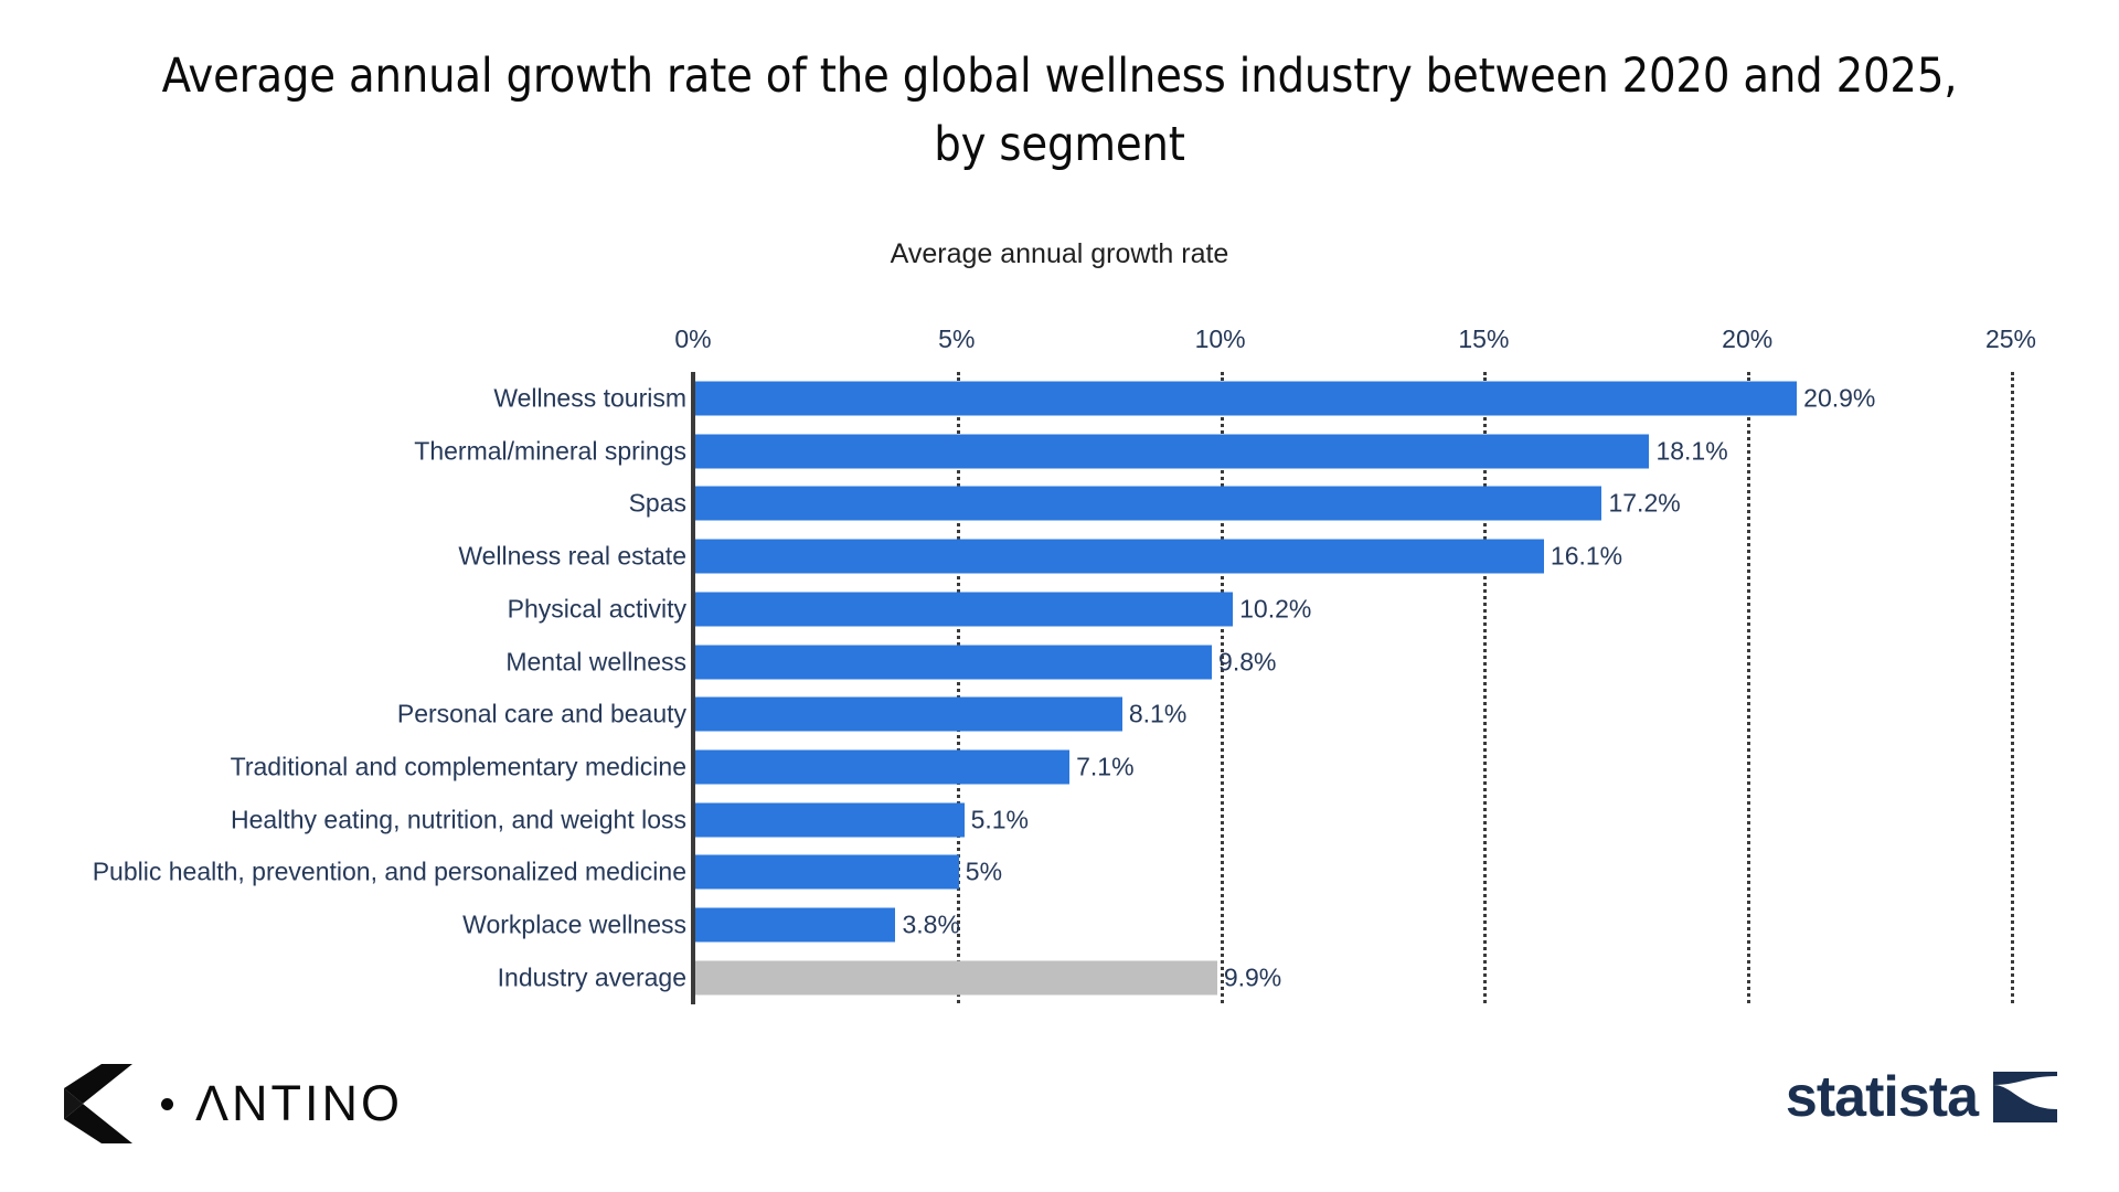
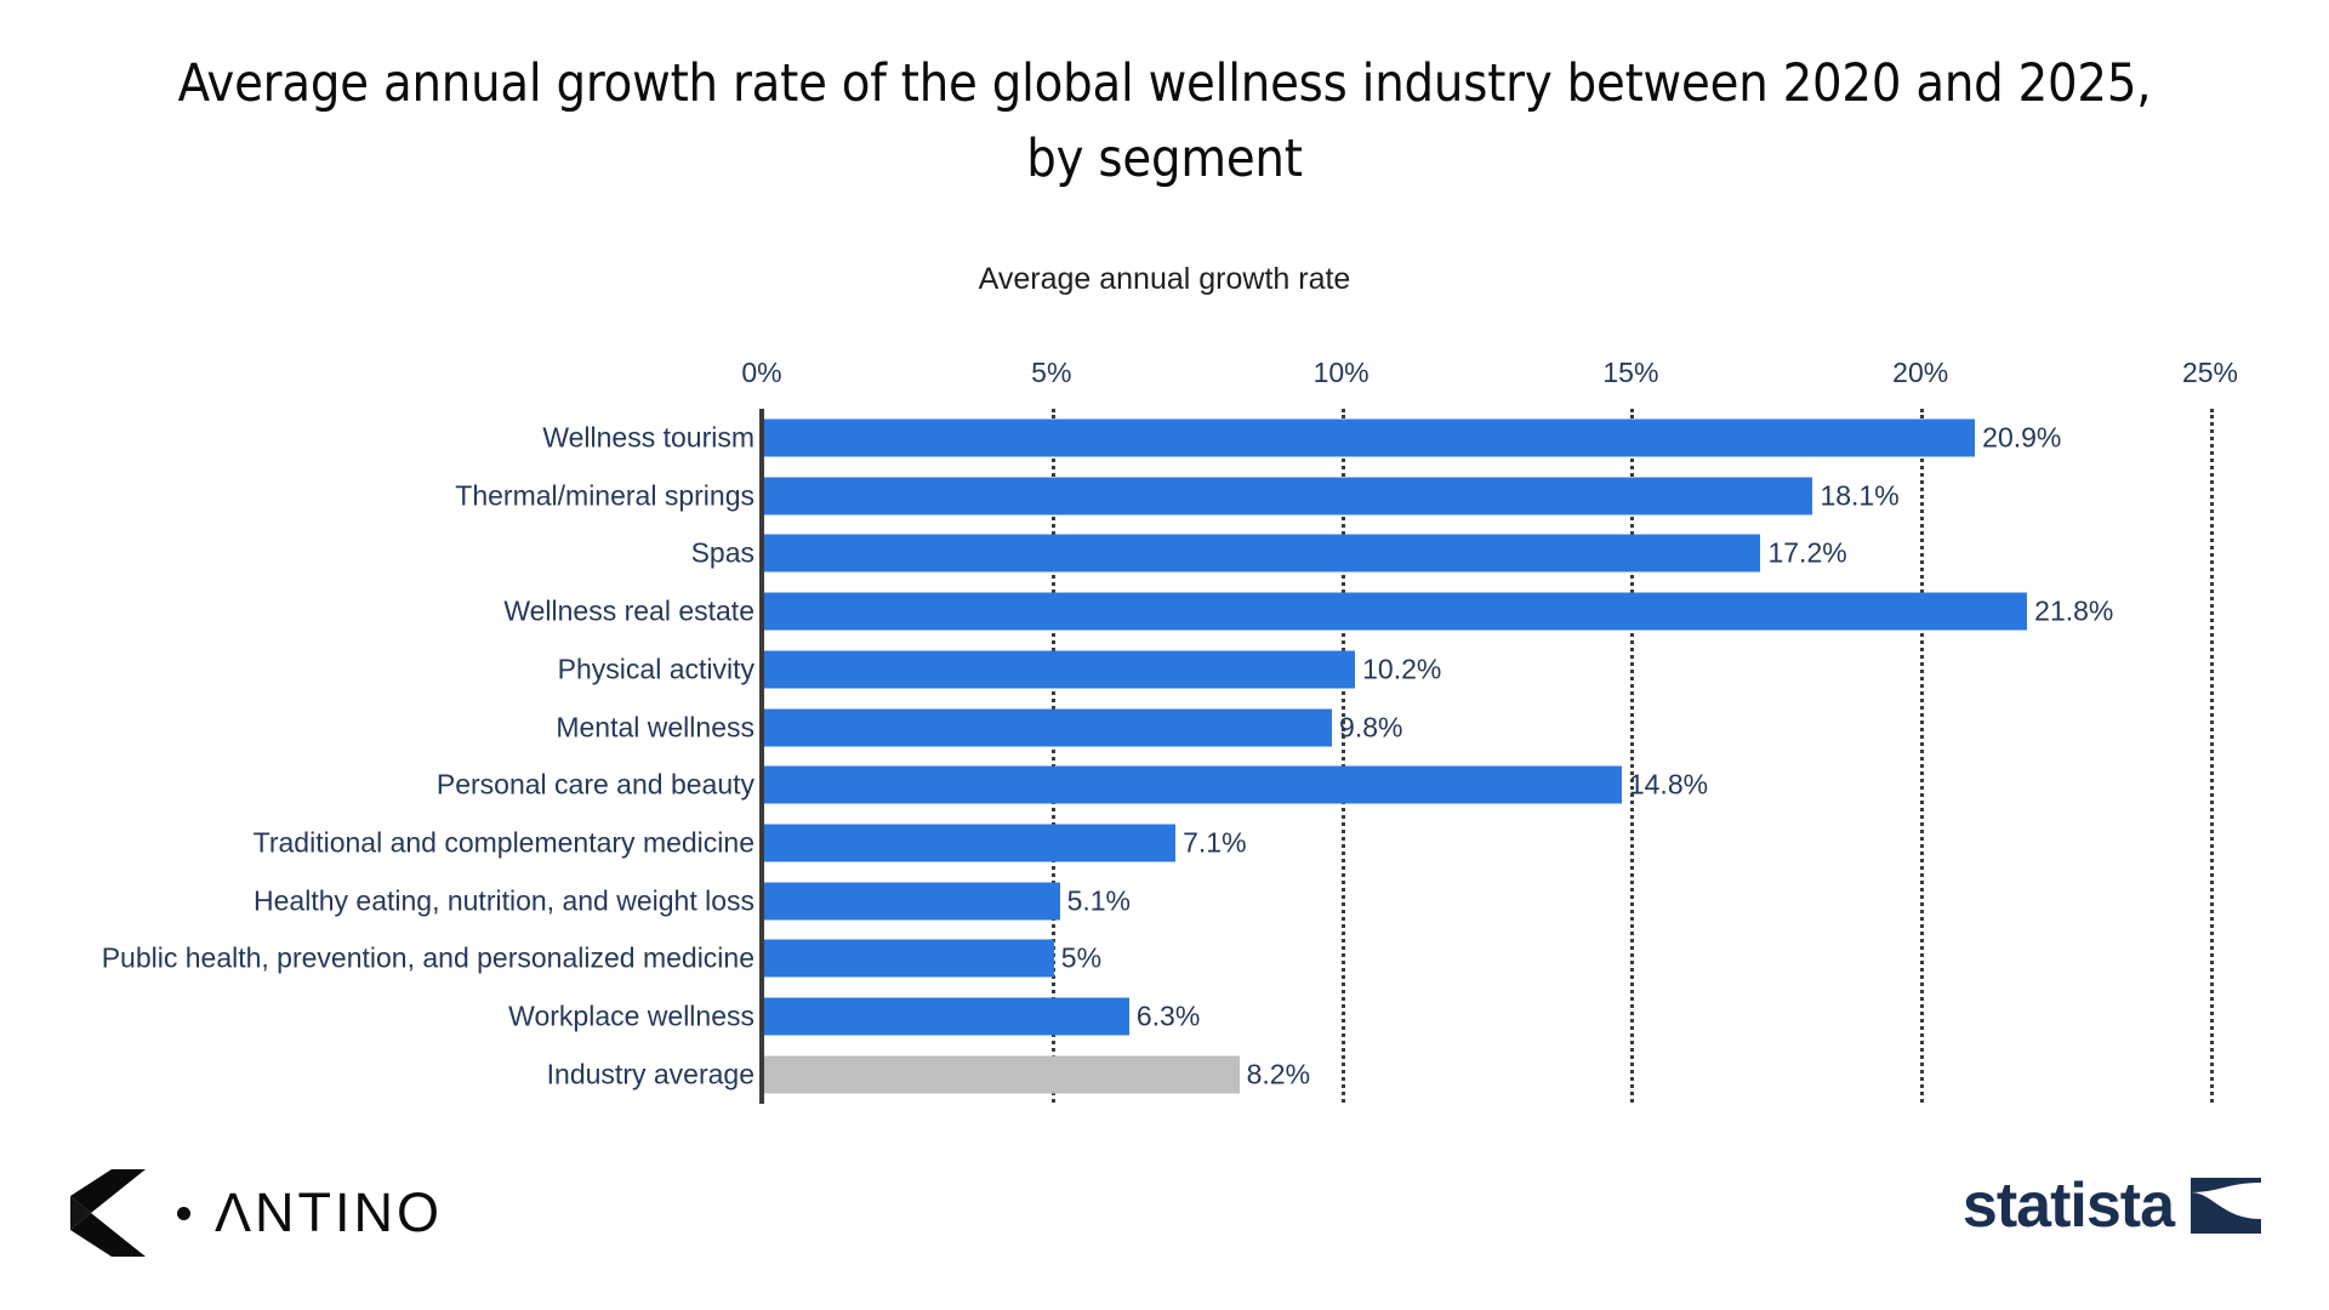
Wellness real estate: 16.1% -> 21.8%
Personal care and beauty: 8.1% -> 14.8%
Workplace wellness: 3.8% -> 6.3%
Industry average: 9.9% -> 8.2%
